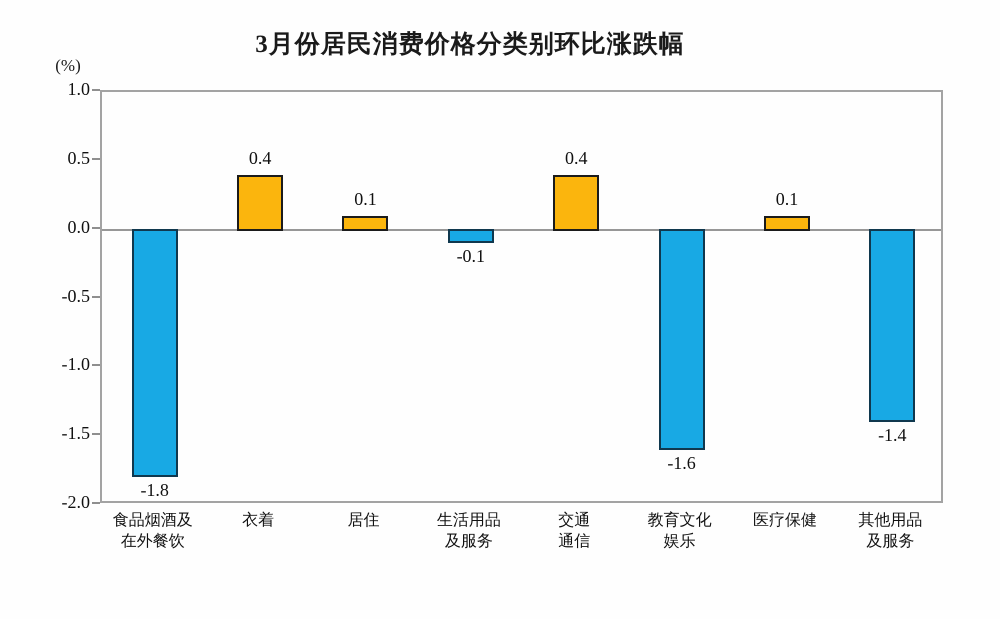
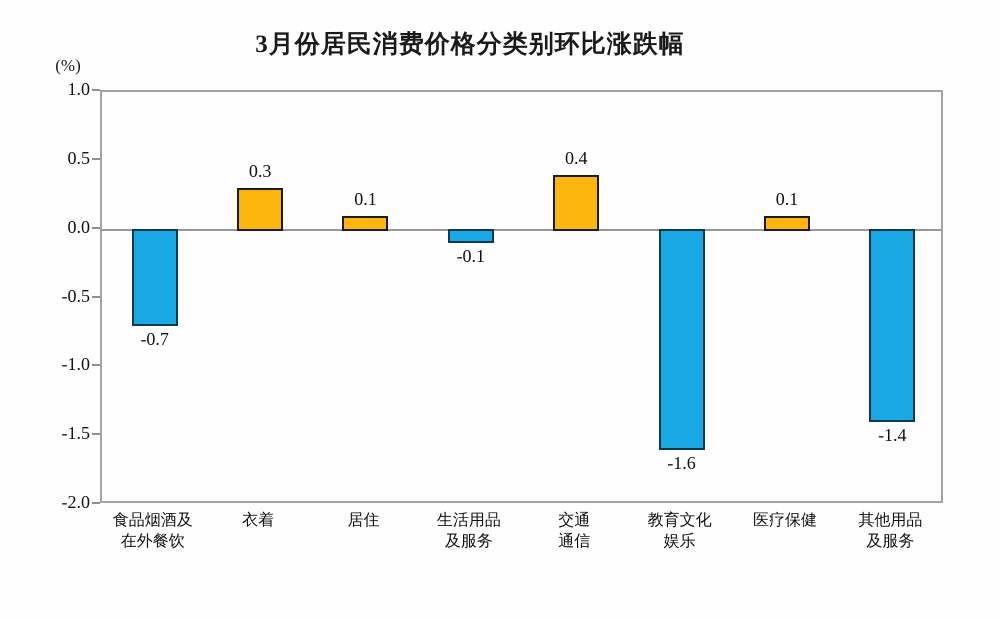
食品烟酒及 在外餐饮: -1.8 -> -0.7
衣着: 0.4 -> 0.3
